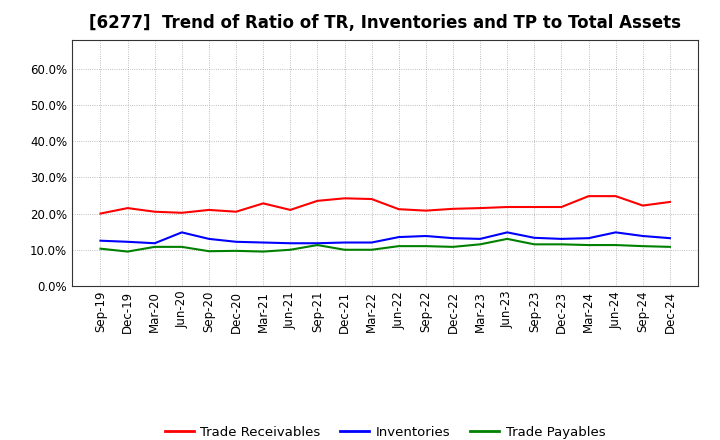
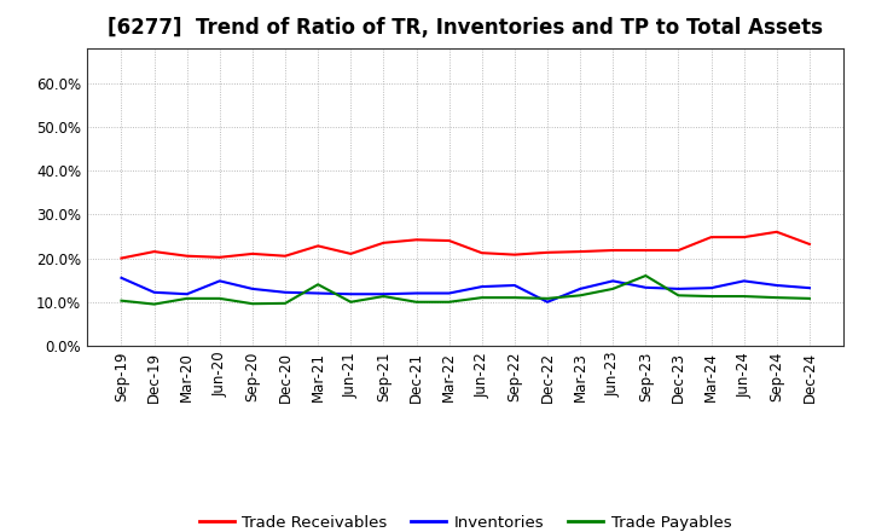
Inventories/Sep-19: 12.5% -> 15.5%
Trade Payables/Mar-21: 9.5% -> 14.0%
Inventories/Dec-22: 13.2% -> 10.0%
Trade Payables/Sep-23: 11.5% -> 16.0%
Trade Receivables/Sep-24: 22.2% -> 26.0%
